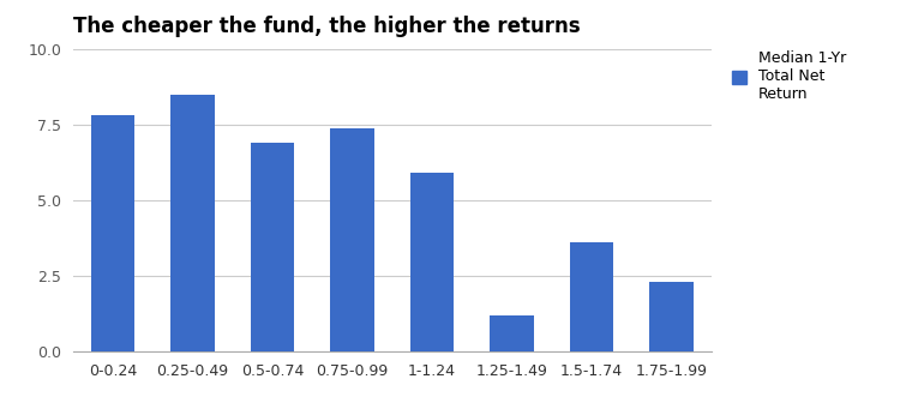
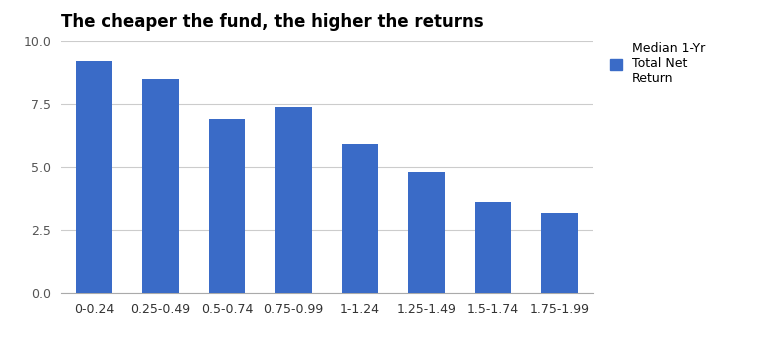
0-0.24: 7.8 -> 9.2
1.25-1.49: 1.2 -> 4.8
1.75-1.99: 2.3 -> 3.2
